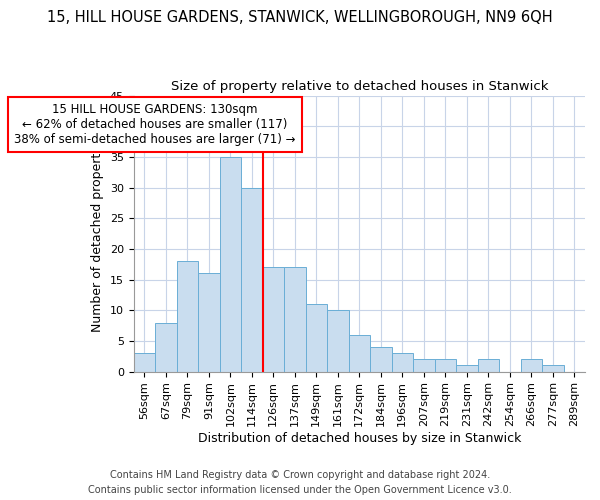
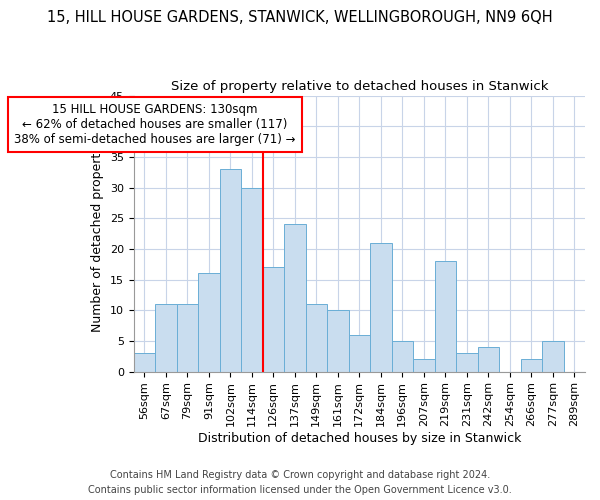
67sqm: 8 -> 11
79sqm: 18 -> 11
102sqm: 35 -> 33
137sqm: 17 -> 24
184sqm: 4 -> 21
196sqm: 3 -> 5
219sqm: 2 -> 18
231sqm: 1 -> 3
242sqm: 2 -> 4
277sqm: 1 -> 5
